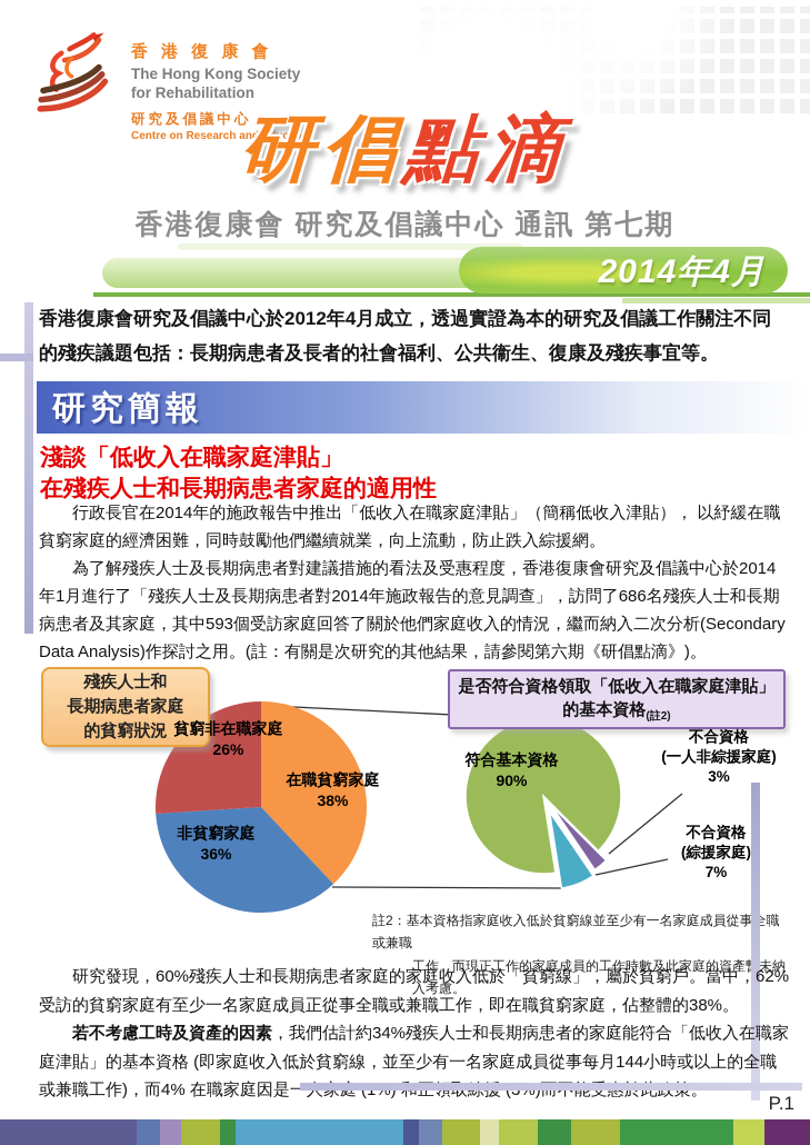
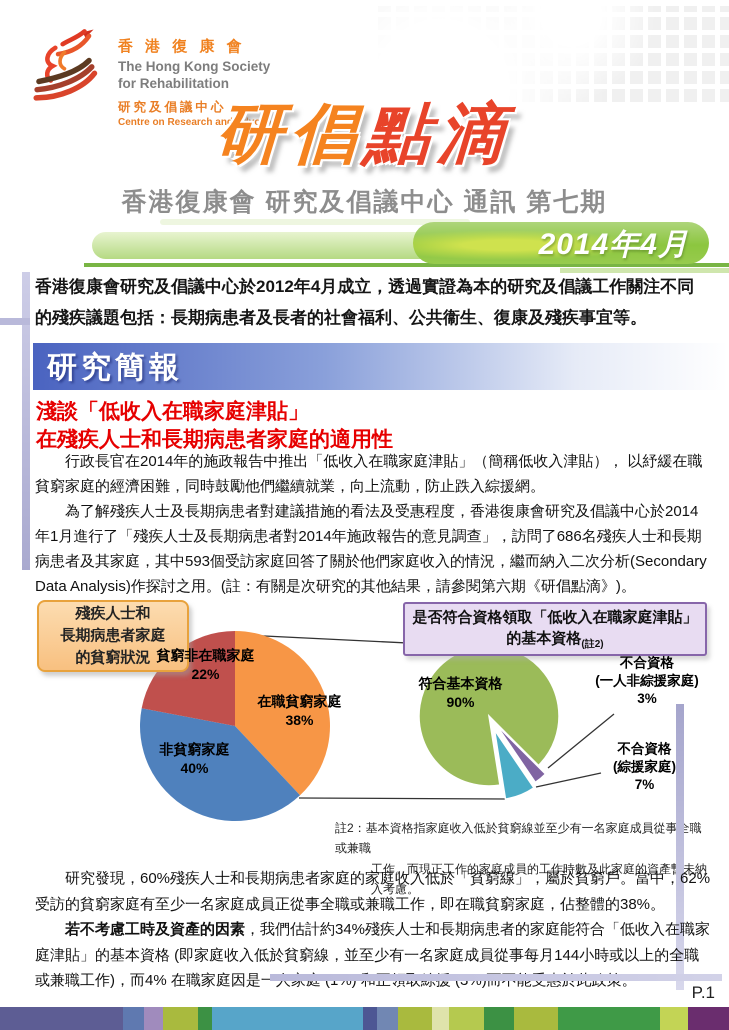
殘疾人士和長期病患者家庭的貧窮狀況/非貧窮家庭: 36% -> 40%
殘疾人士和長期病患者家庭的貧窮狀況/貧窮非在職家庭: 26% -> 22%
